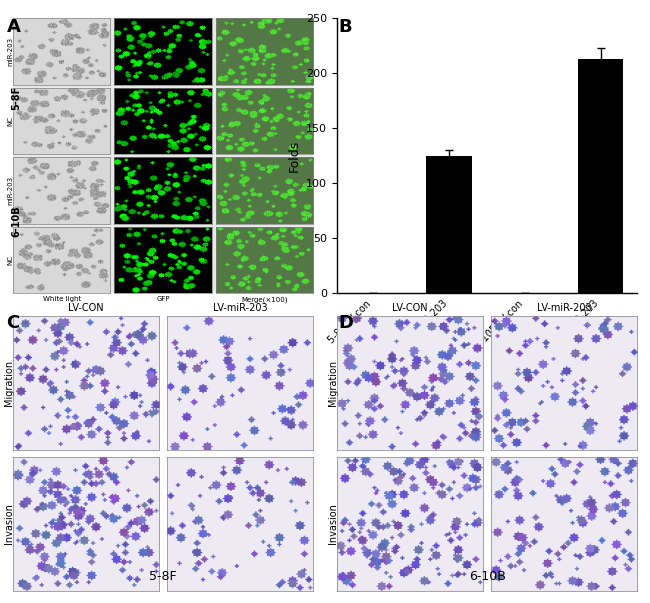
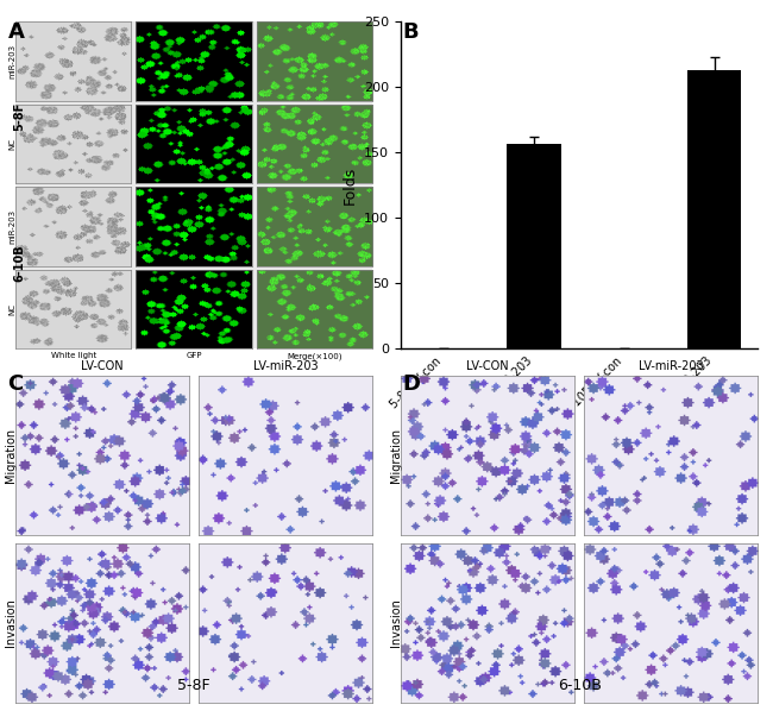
5-8F LV-miR-203: 125 -> 157
